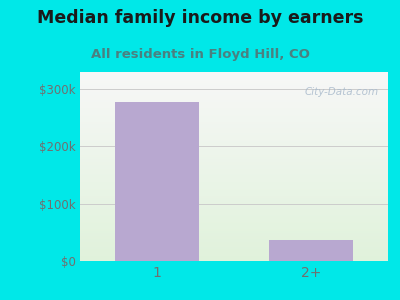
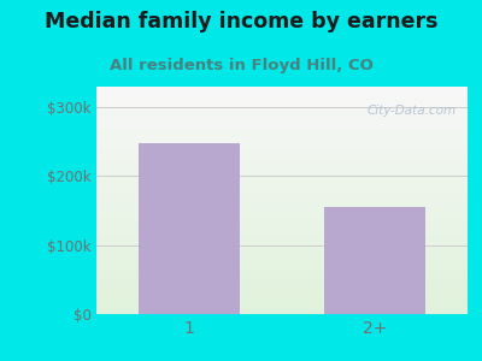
1: $278k -> $248k
2+: $36k -> $155k
